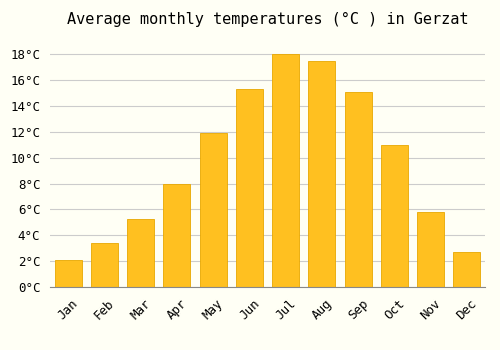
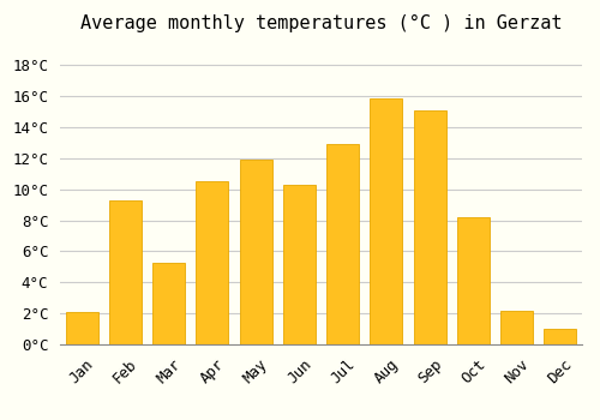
Feb: 3.4°C -> 9.3°C
Apr: 8.0°C -> 10.5°C
Jun: 15.3°C -> 10.3°C
Jul: 18.0°C -> 12.9°C
Aug: 17.5°C -> 15.9°C
Oct: 11.0°C -> 8.2°C
Nov: 5.8°C -> 2.2°C
Dec: 2.7°C -> 1.0°C
